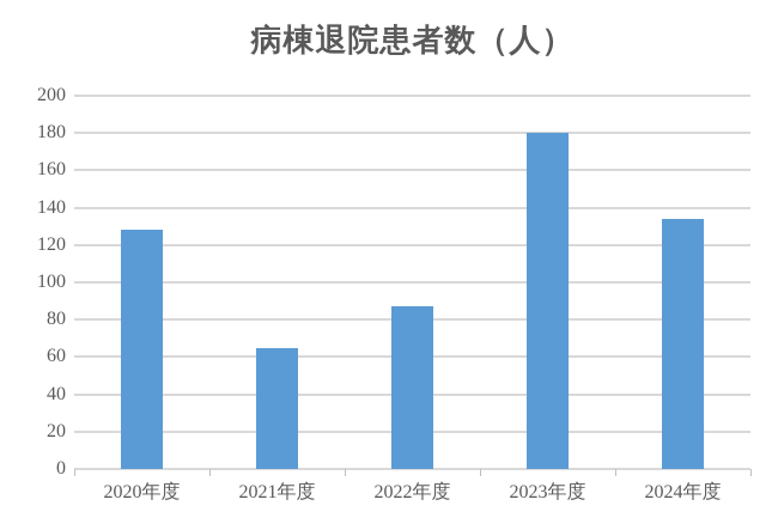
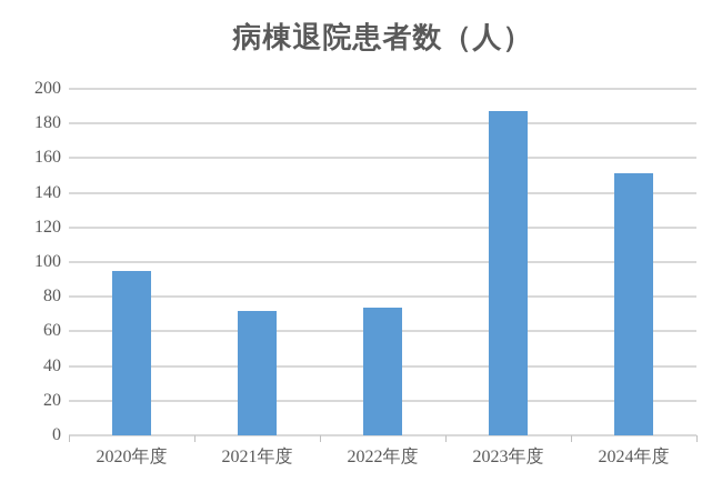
2020年度: 128 -> 95
2021年度: 65 -> 72
2022年度: 87 -> 74
2023年度: 180 -> 187
2024年度: 134 -> 151
